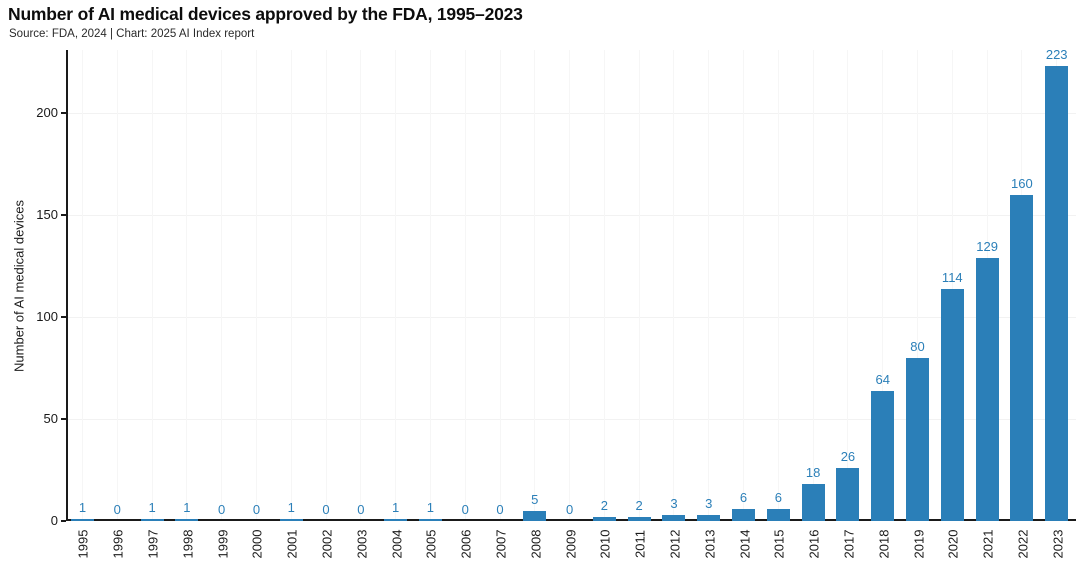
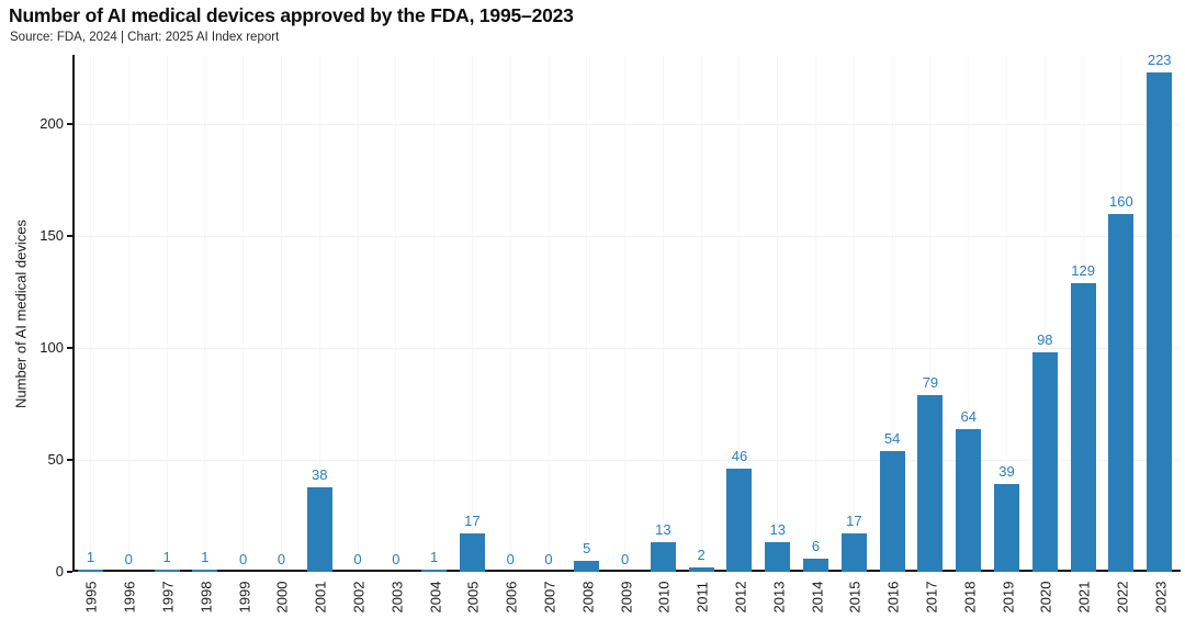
2001: 1 -> 38
2005: 1 -> 17
2010: 2 -> 13
2012: 3 -> 46
2013: 3 -> 13
2015: 6 -> 17
2016: 18 -> 54
2017: 26 -> 79
2019: 80 -> 39
2020: 114 -> 98
